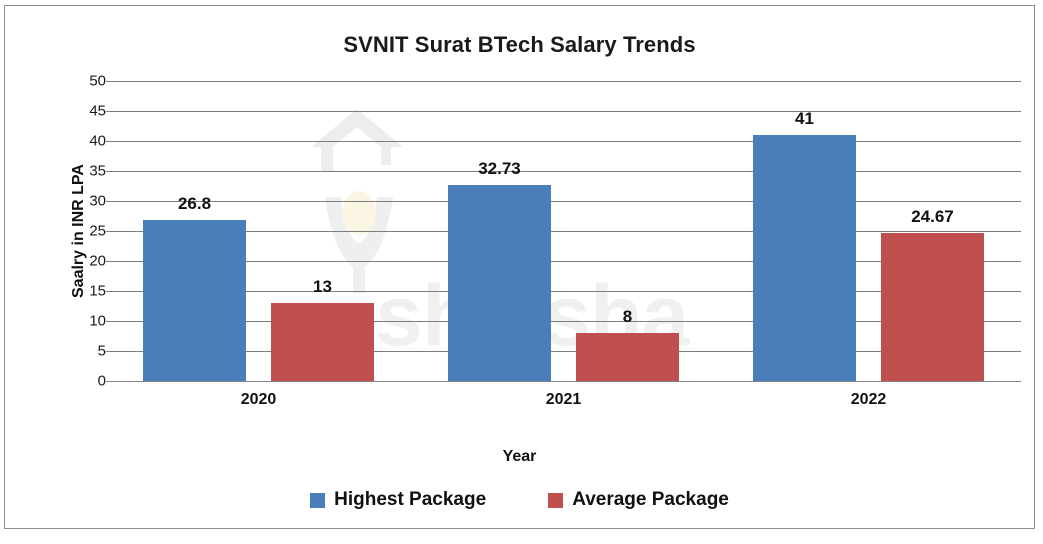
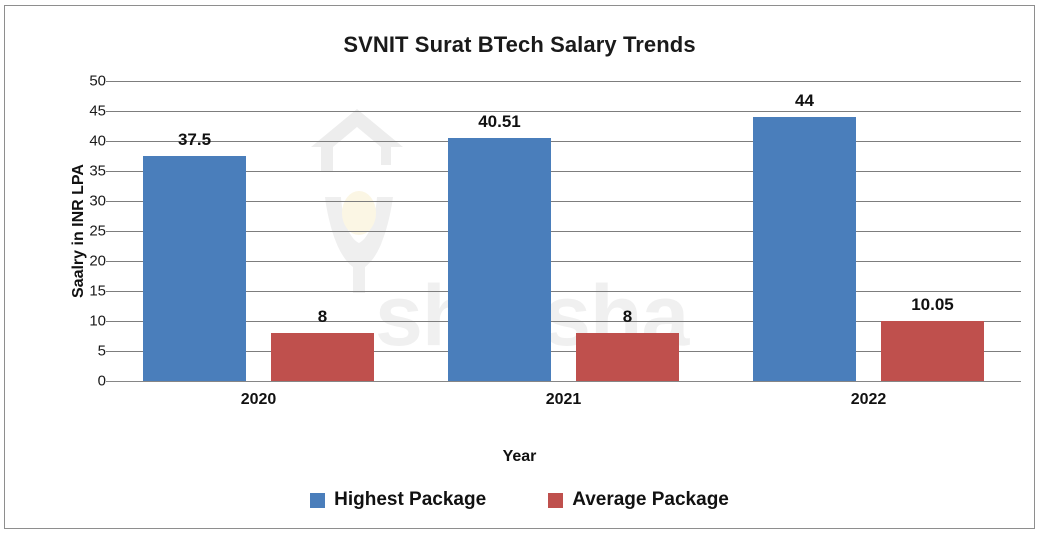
Highest Package/2020: 26.8 -> 37.5
Average Package/2020: 13 -> 8
Highest Package/2021: 32.73 -> 40.51
Highest Package/2022: 41 -> 44
Average Package/2022: 24.67 -> 10.05
